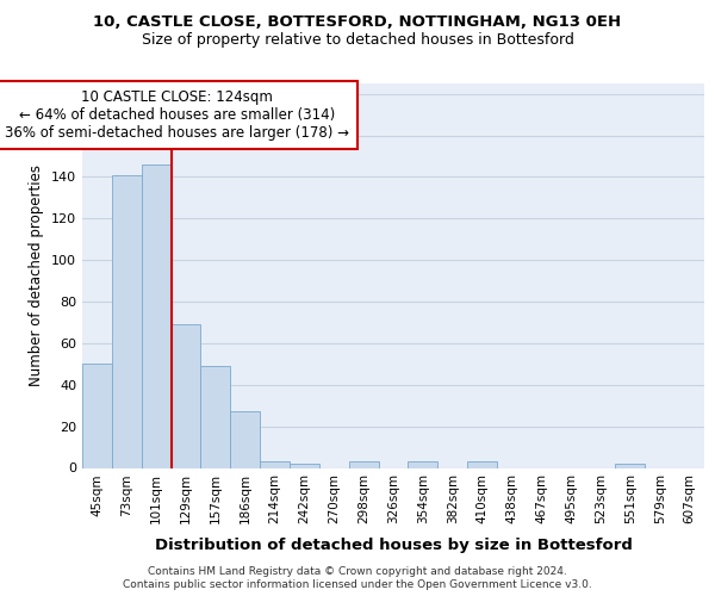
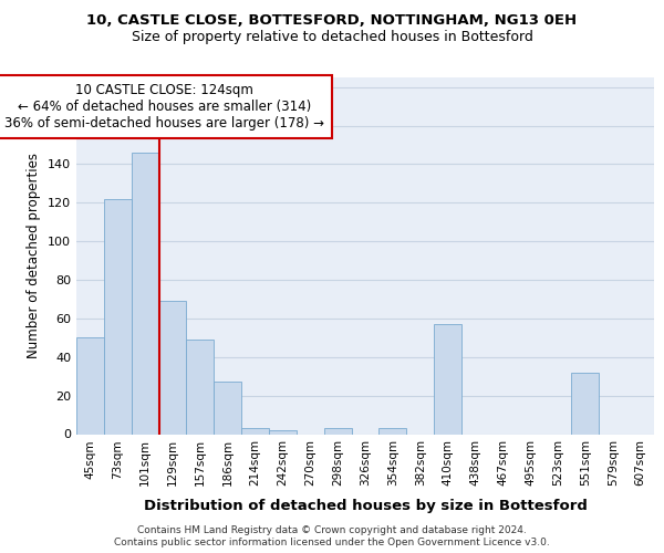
73sqm: 141 -> 122
410sqm: 3 -> 57
551sqm: 2 -> 32
